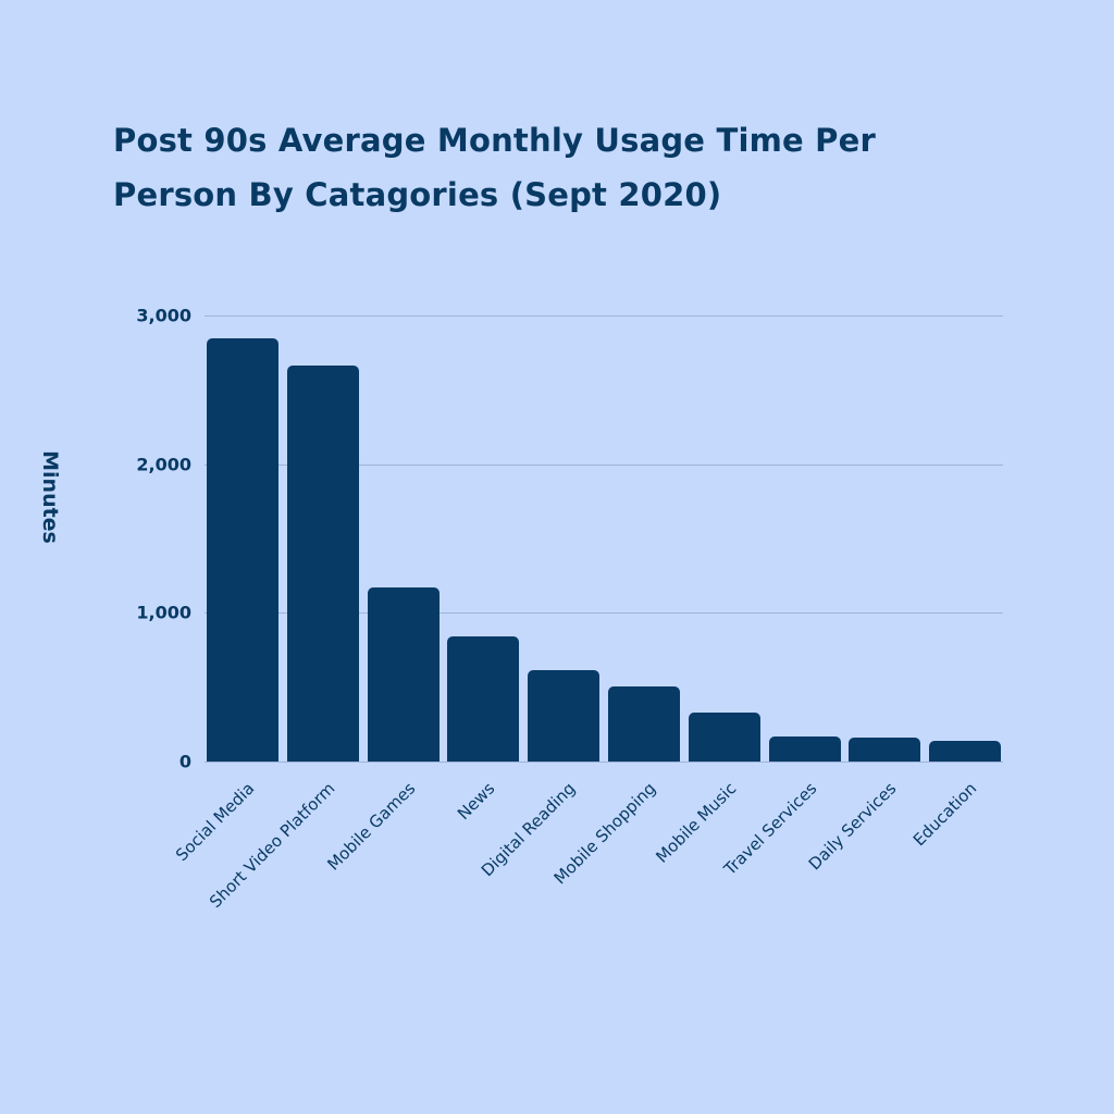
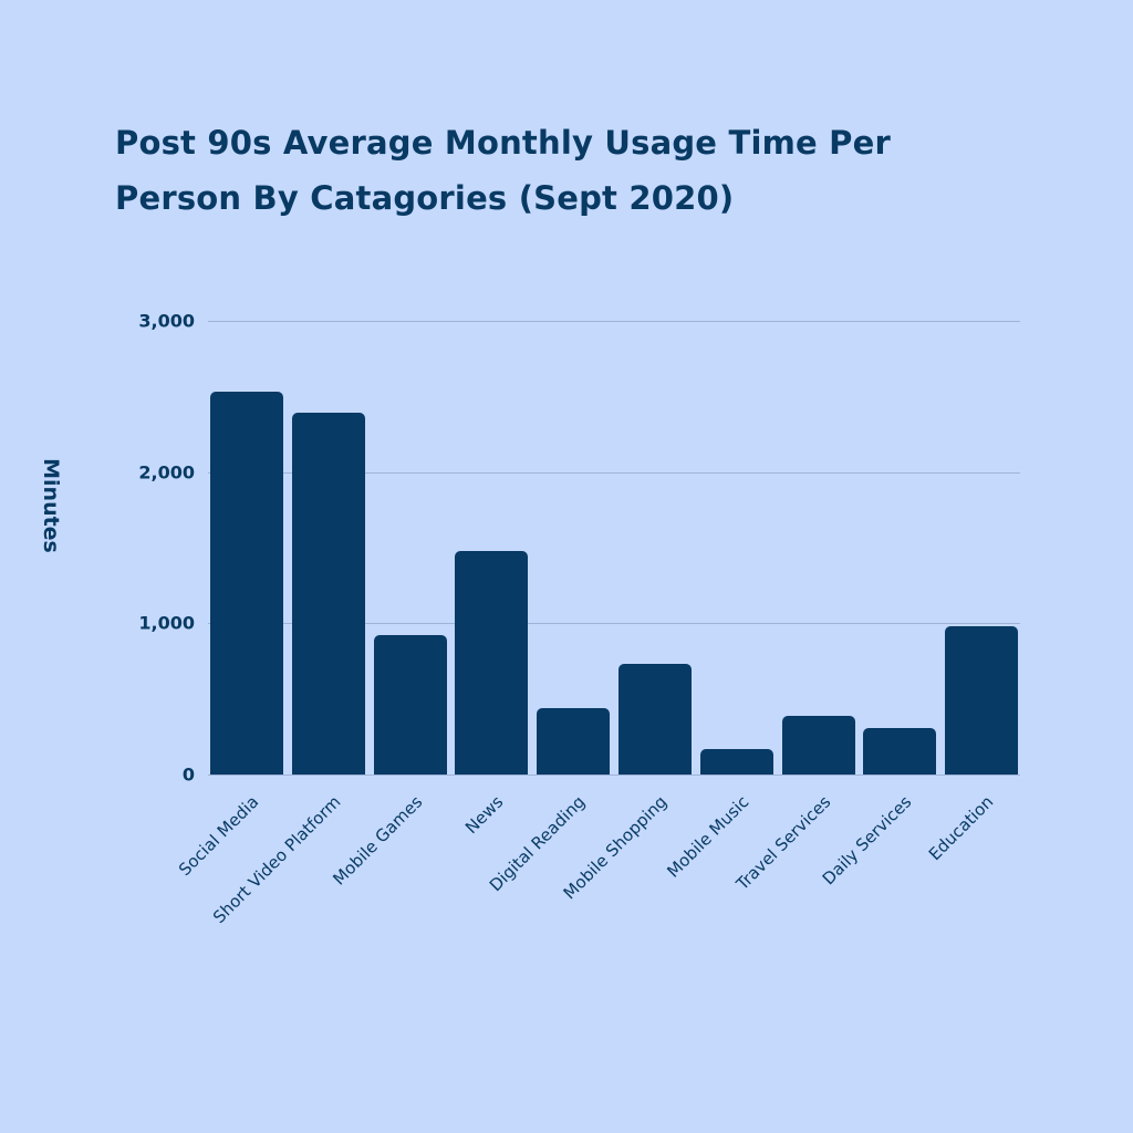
Social Media: 2850 -> 2530
Short Video Platform: 2660 -> 2390
Mobile Games: 1170 -> 920
News: 840 -> 1480
Digital Reading: 620 -> 440
Mobile Shopping: 500 -> 730
Mobile Music: 330 -> 170
Travel Services: 170 -> 390
Daily Services: 160 -> 310
Education: 140 -> 980
